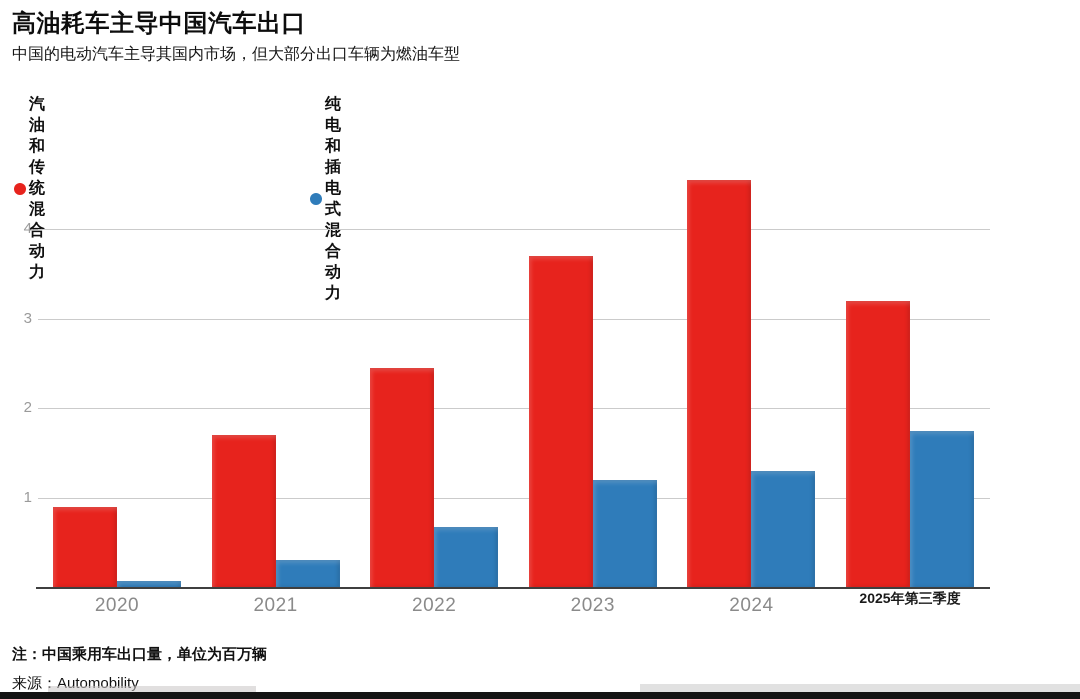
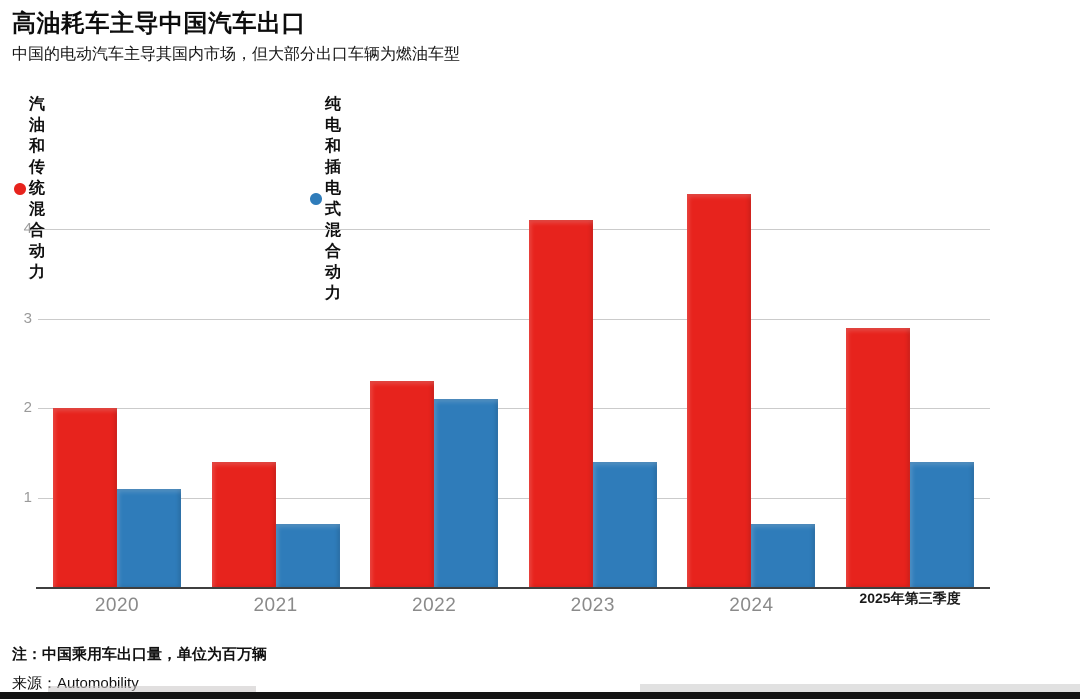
汽油和传统混合动力/2020: 0.9 -> 2.0
纯电和插电式混合动力/2020: 0.1 -> 1.1
汽油和传统混合动力/2021: 1.7 -> 1.4
纯电和插电式混合动力/2021: 0.3 -> 0.7
汽油和传统混合动力/2022: 2.5 -> 2.3
纯电和插电式混合动力/2022: 0.7 -> 2.1
汽油和传统混合动力/2023: 3.7 -> 4.1
纯电和插电式混合动力/2023: 1.2 -> 1.4
汽油和传统混合动力/2024: 4.5 -> 4.4
纯电和插电式混合动力/2024: 1.3 -> 0.7
汽油和传统混合动力/2025年第三季度: 3.2 -> 2.9
纯电和插电式混合动力/2025年第三季度: 1.8 -> 1.4
